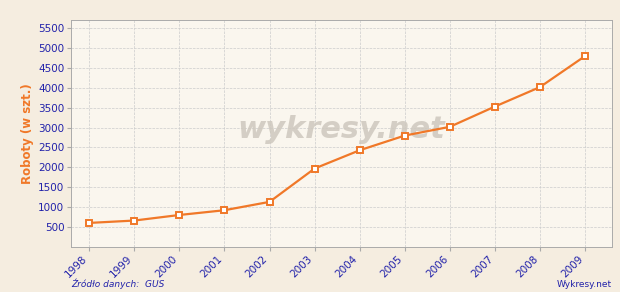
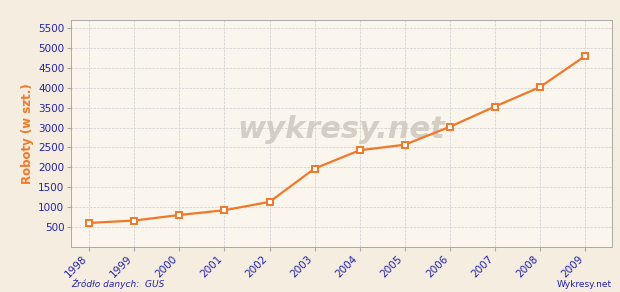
2005: 2800 -> 2570
